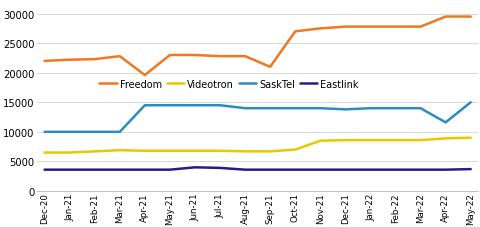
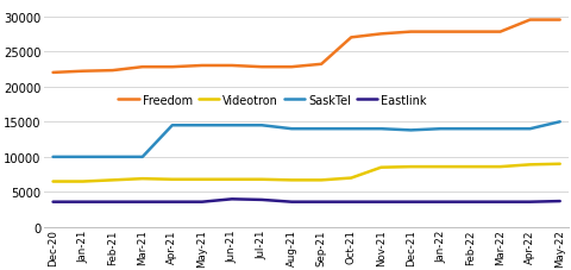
Freedom/Apr-21: 19600 -> 22800
Freedom/Sep-21: 21000 -> 23200
SaskTel/Apr-22: 11600 -> 14000
